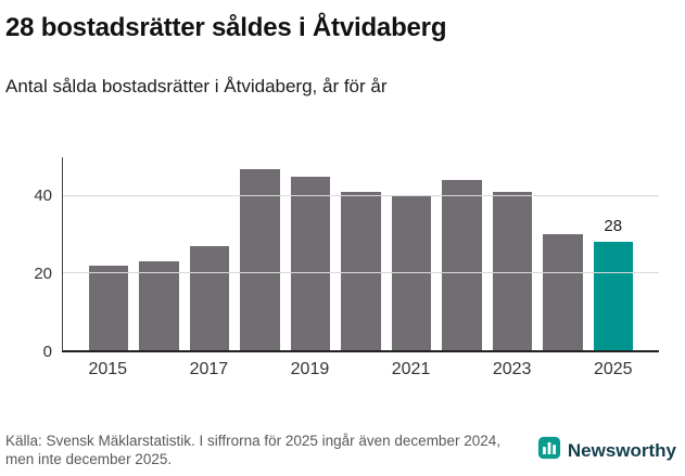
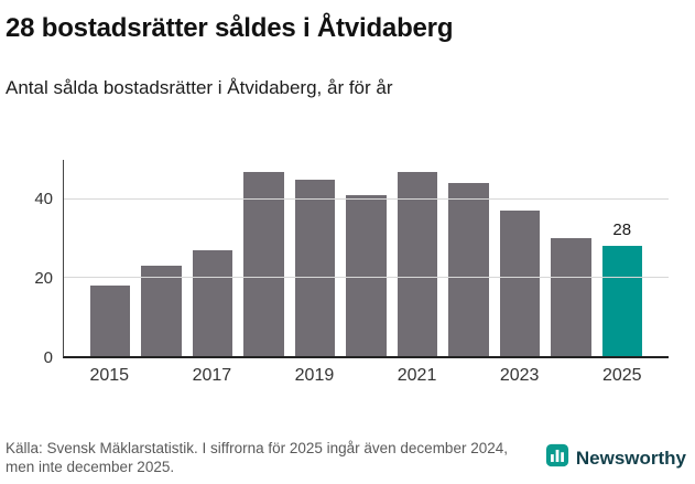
2015: 22 -> 18
2021: 40 -> 47
2023: 41 -> 37
